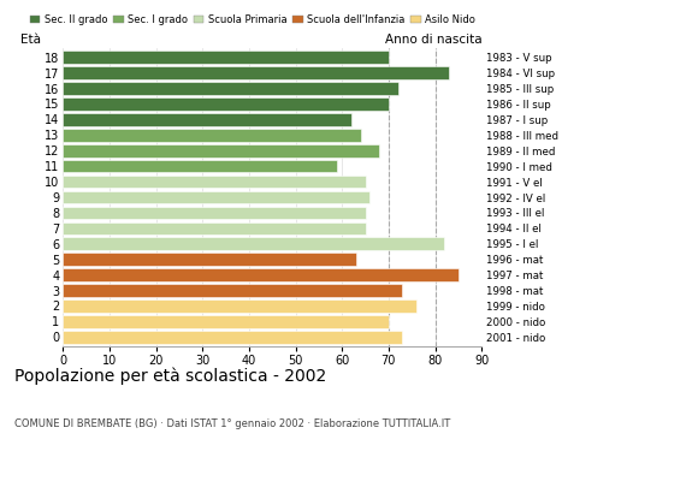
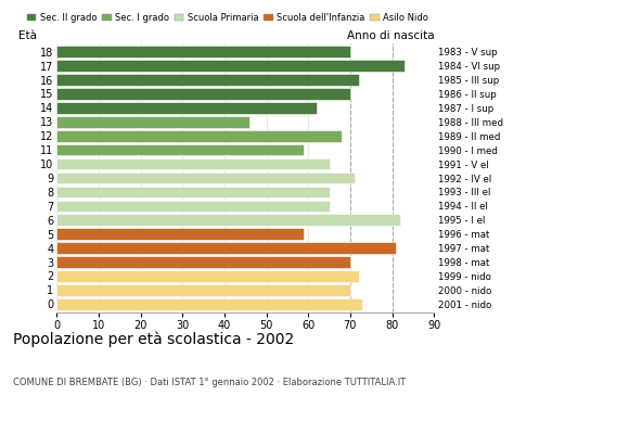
13: 64 -> 46
9: 66 -> 71
5: 63 -> 59
4: 85 -> 81
3: 73 -> 70
2: 76 -> 72
